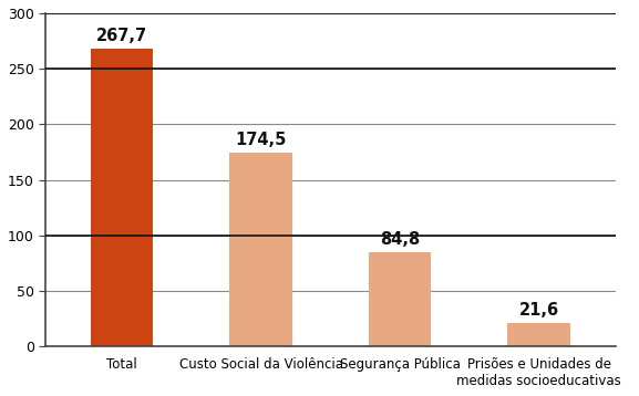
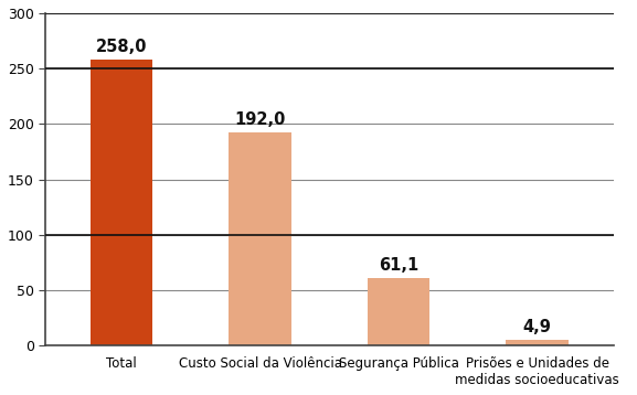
Total: 267,7 -> 258,0
Custo Social da Violência: 174,5 -> 192,0
Segurança Pública: 84,8 -> 61,1
Prisões e Unidades de medidas socioeducativas: 21,6 -> 4,9
